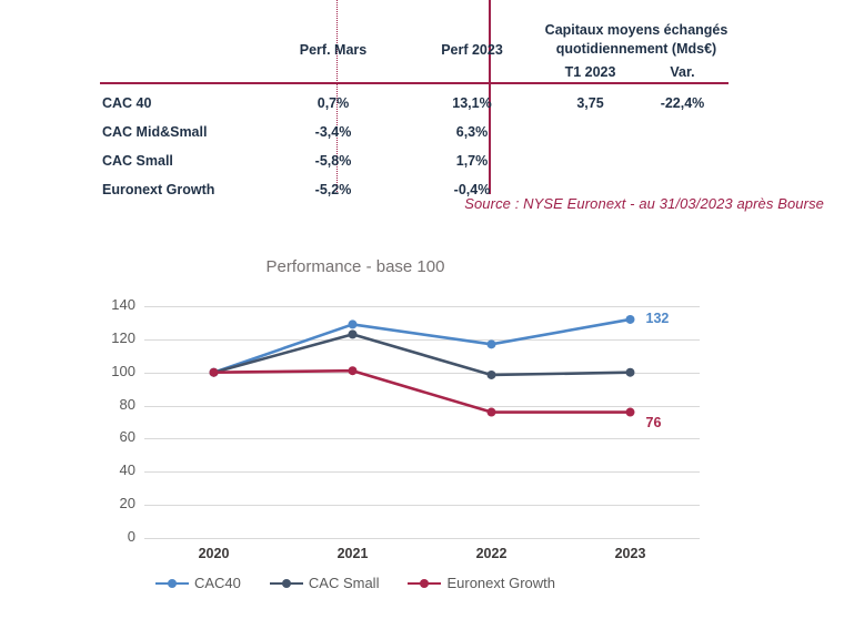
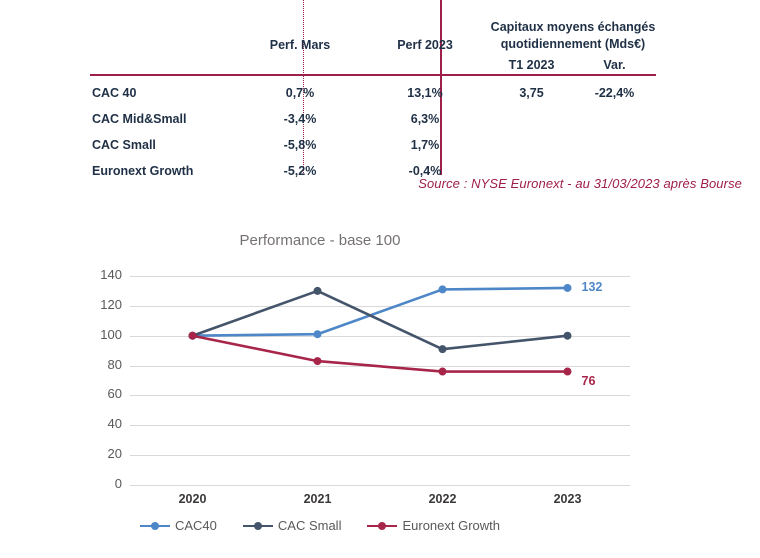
CAC40/2021: 129 -> 101
CAC Small/2021: 123 -> 130
Euronext Growth/2021: 101 -> 83
CAC40/2022: 117 -> 131
CAC Small/2022: 98 -> 91
